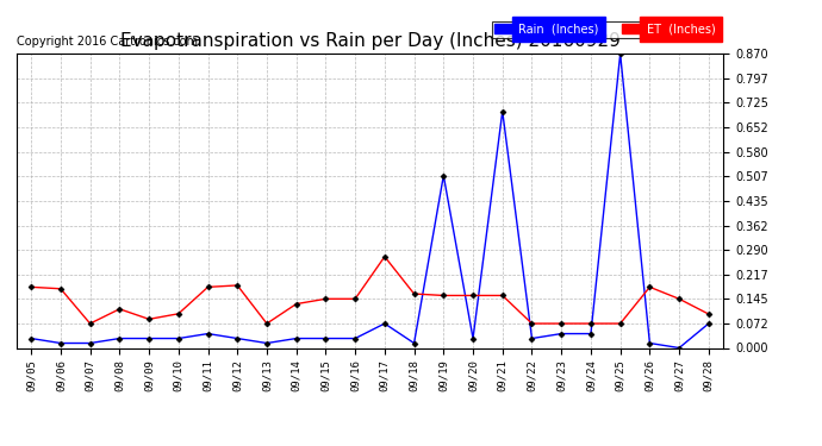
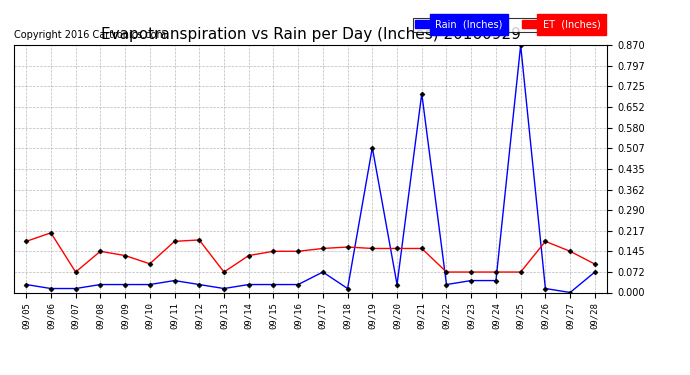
ET (Inches)/09/06: 0.175 -> 0.210
ET (Inches)/09/08: 0.115 -> 0.145
ET (Inches)/09/09: 0.085 -> 0.130
ET (Inches)/09/17: 0.270 -> 0.155
